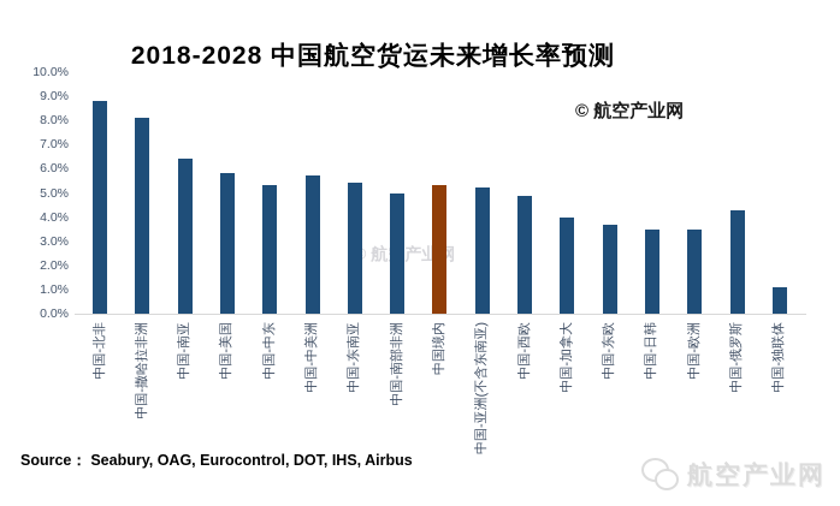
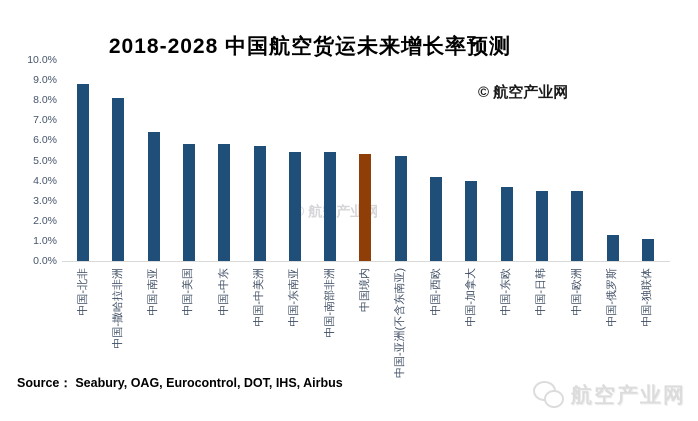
中国-中东: 5.3% -> 5.8%
中国-南部非洲: 5.0% -> 5.4%
中国-西欧: 4.9% -> 4.2%
中国-俄罗斯: 4.3% -> 1.3%
